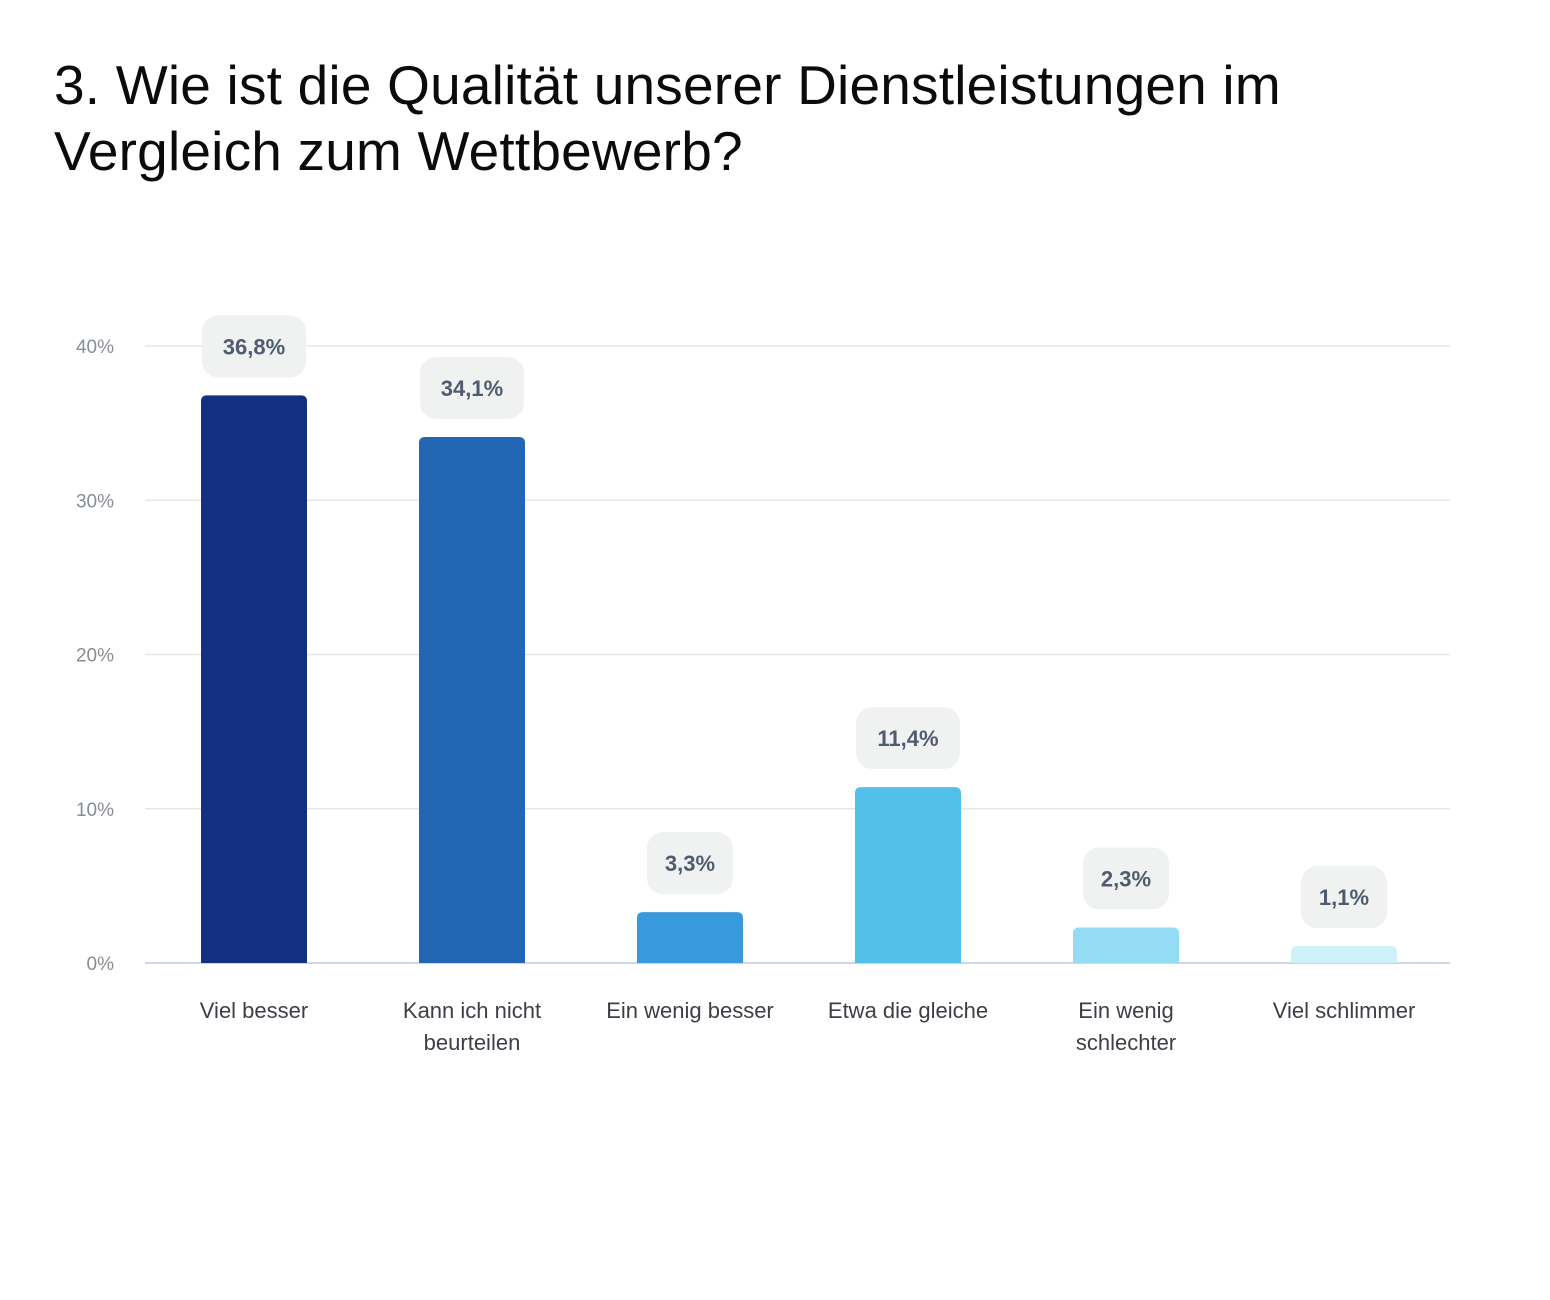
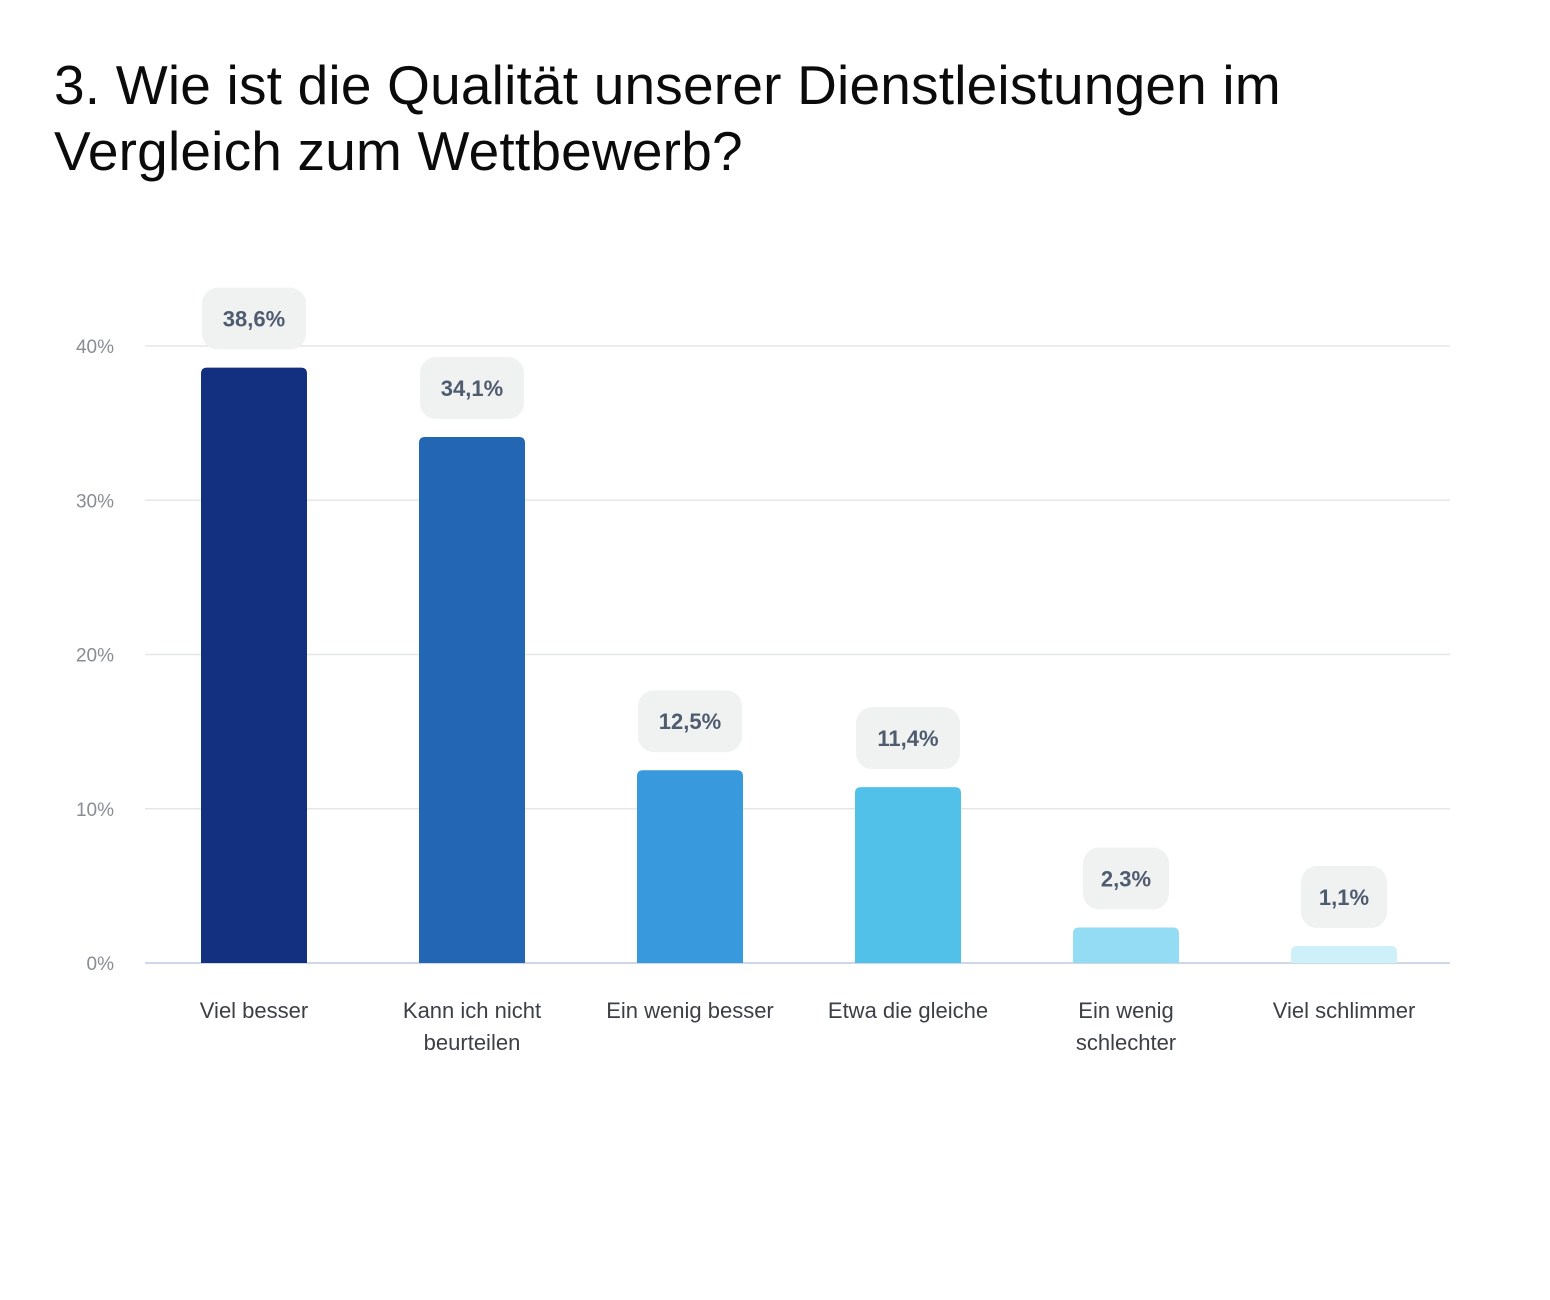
Viel besser: 36,8% -> 38,6%
Ein wenig besser: 3,3% -> 12,5%
